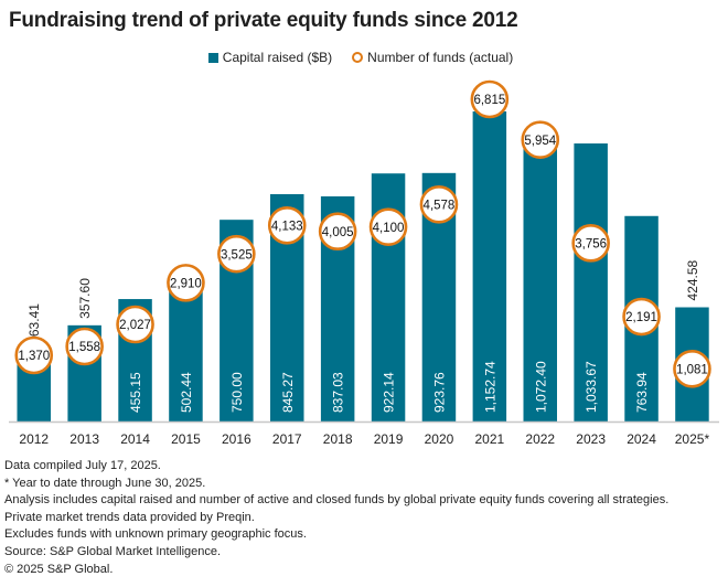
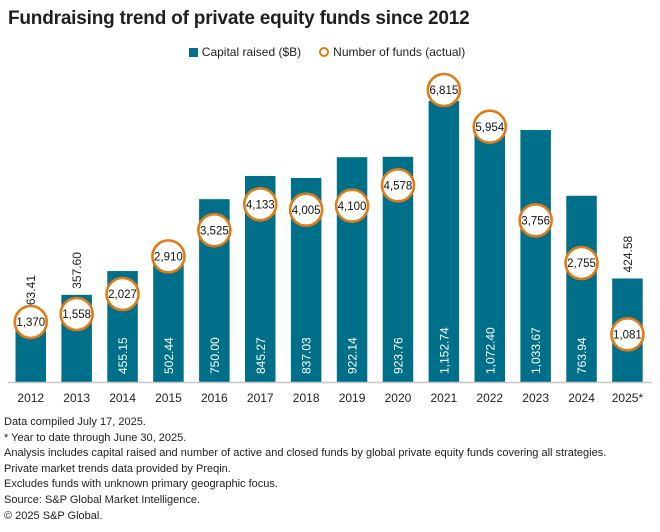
Number of funds (actual)/2024: 2,191 -> 2,755
